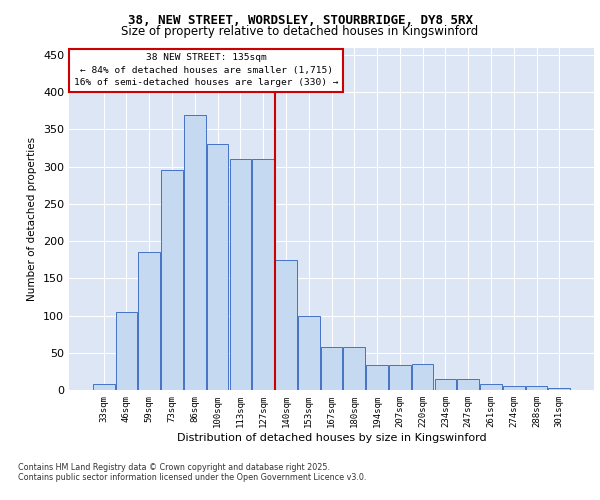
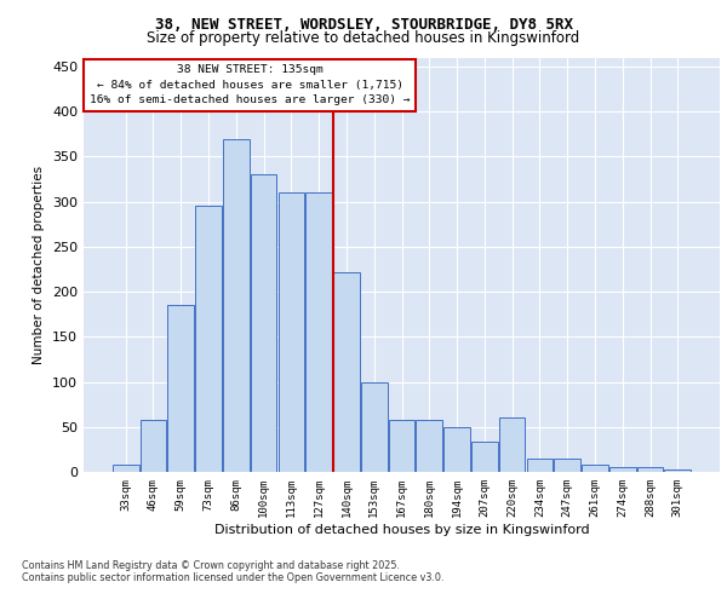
46sqm: 105 -> 58
140sqm: 175 -> 222
194sqm: 33 -> 50
220sqm: 35 -> 60
